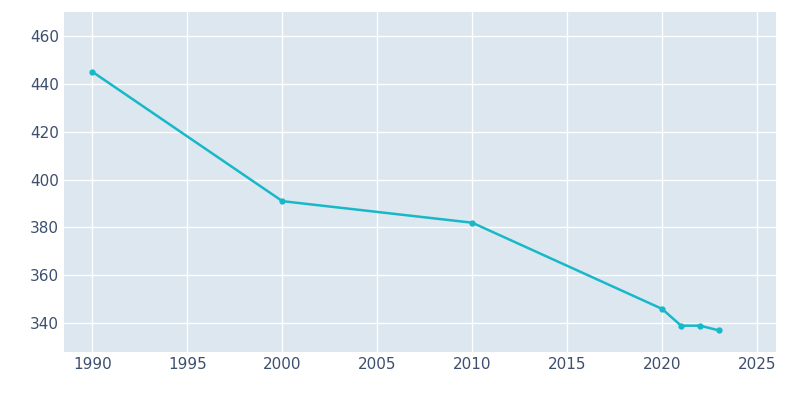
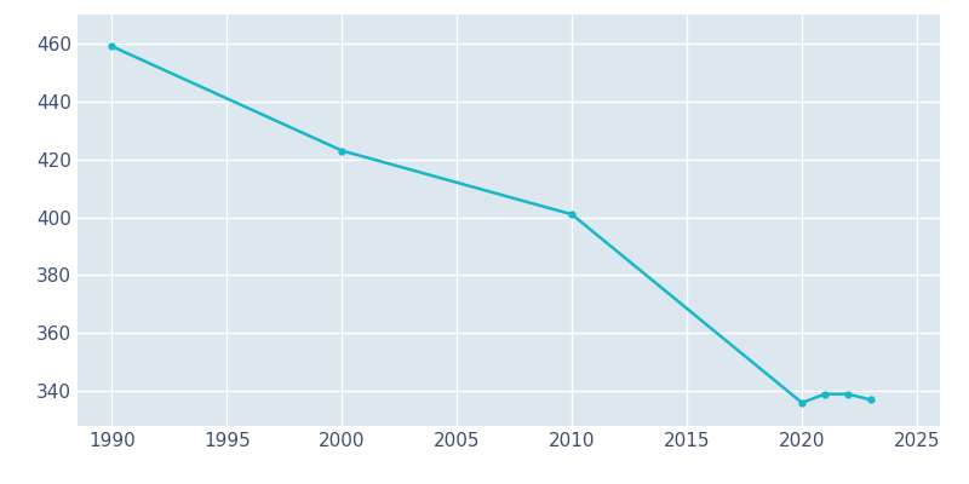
1990: 445 -> 459
2000: 391 -> 423
2010: 382 -> 401
2020: 346 -> 336
